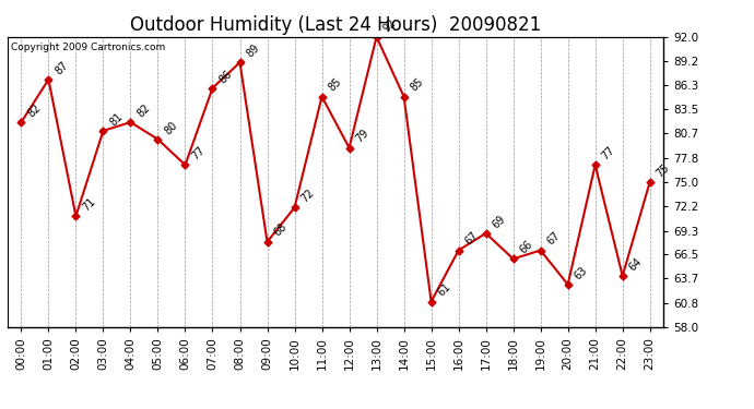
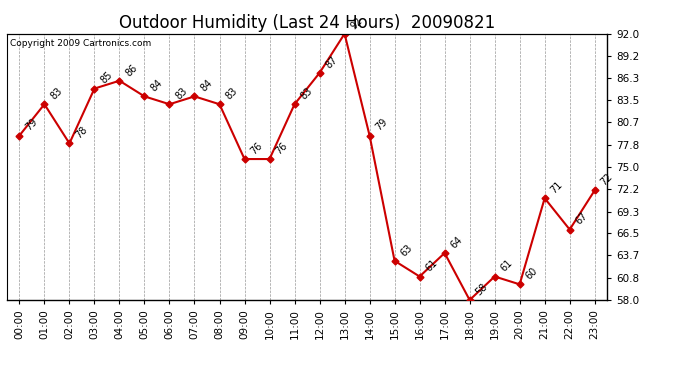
00:00: 82 -> 79
01:00: 87 -> 83
02:00: 71 -> 78
03:00: 81 -> 85
04:00: 82 -> 86
05:00: 80 -> 84
06:00: 77 -> 83
07:00: 86 -> 84
08:00: 89 -> 83
09:00: 68 -> 76
10:00: 72 -> 76
11:00: 85 -> 83
12:00: 79 -> 87
14:00: 85 -> 79
15:00: 61 -> 63
16:00: 67 -> 61
17:00: 69 -> 64
18:00: 66 -> 58
19:00: 67 -> 61
20:00: 63 -> 60
21:00: 77 -> 71
22:00: 64 -> 67
23:00: 75 -> 72
